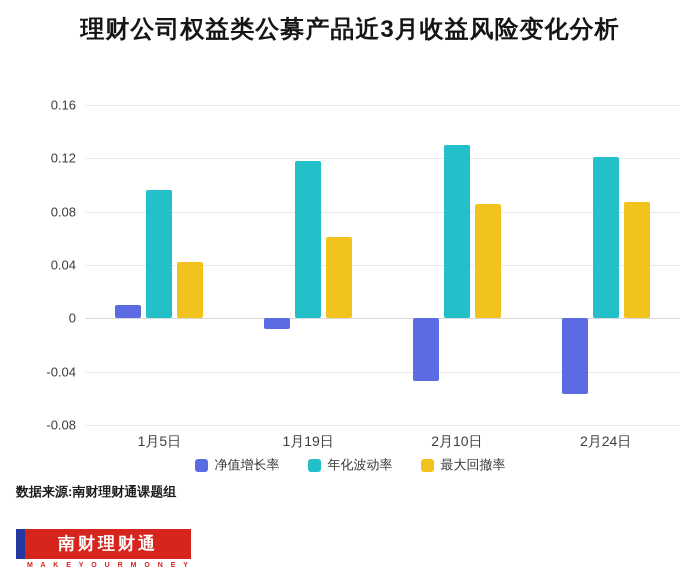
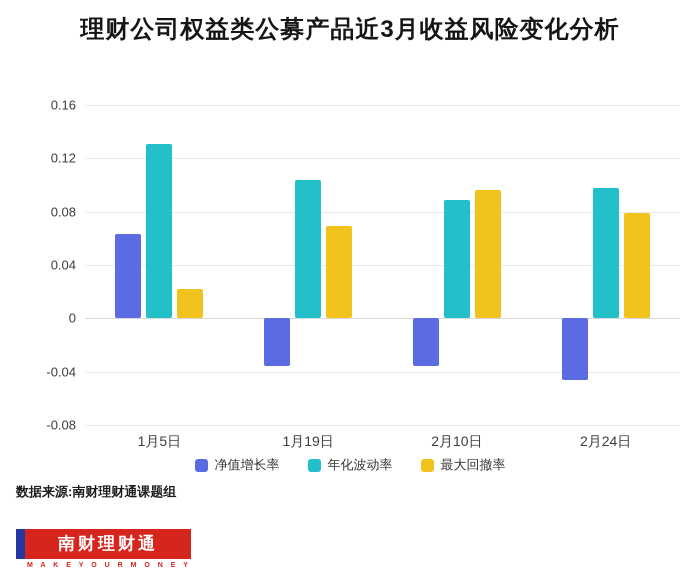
净值增长率/1月5日: 0.010 -> 0.063
年化波动率/1月5日: 0.096 -> 0.131
最大回撤率/1月5日: 0.042 -> 0.022
净值增长率/1月19日: -0.008 -> -0.036
年化波动率/1月19日: 0.118 -> 0.104
最大回撤率/1月19日: 0.061 -> 0.069
净值增长率/2月10日: -0.047 -> -0.036
年化波动率/2月10日: 0.130 -> 0.089
最大回撤率/2月10日: 0.086 -> 0.096
净值增长率/2月24日: -0.057 -> -0.046
年化波动率/2月24日: 0.121 -> 0.098
最大回撤率/2月24日: 0.087 -> 0.079
